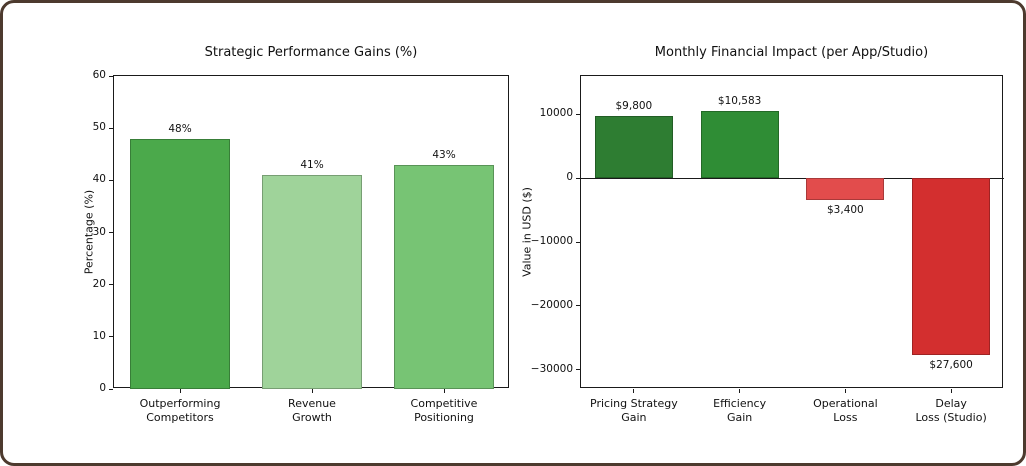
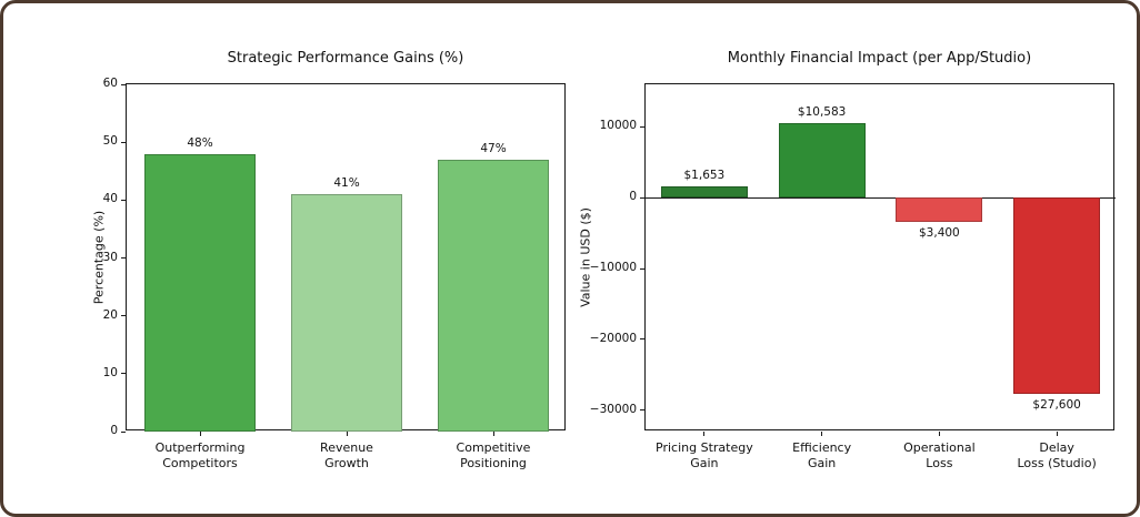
Strategic Performance Gains (%)/Competitive Positioning: 43% -> 47%
Monthly Financial Impact (per App/Studio)/Pricing Strategy Gain: $9,800 -> $1,653
